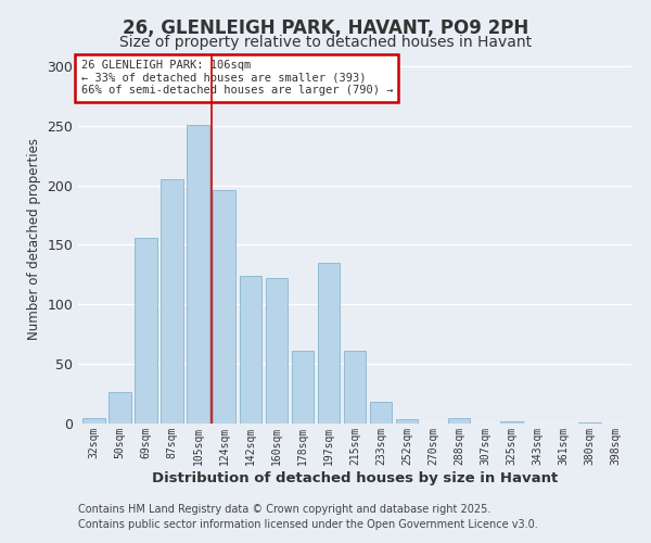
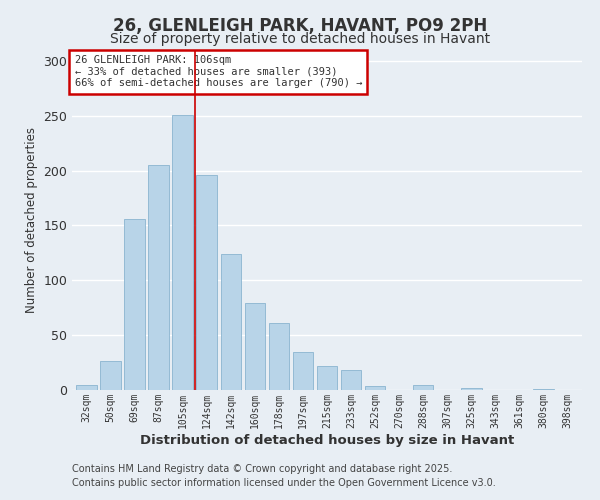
160sqm: 122 -> 79
197sqm: 135 -> 35
215sqm: 61 -> 22
